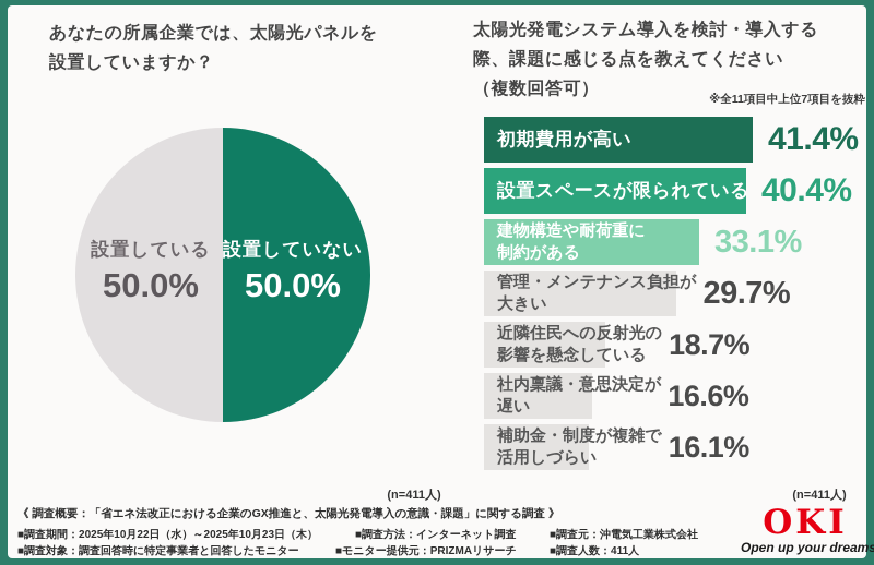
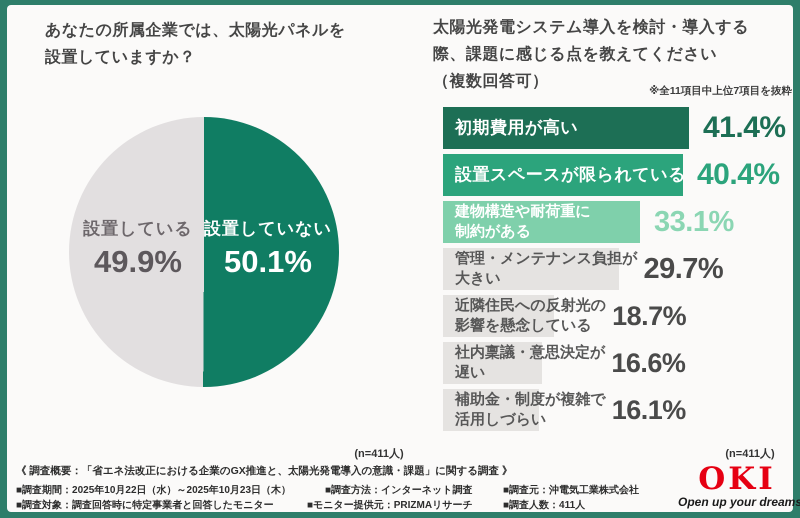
あなたの所属企業では、太陽光パネルを設置していますか？/設置していない: 50.0% -> 50.1%
あなたの所属企業では、太陽光パネルを設置していますか？/設置している: 50.0% -> 49.9%
